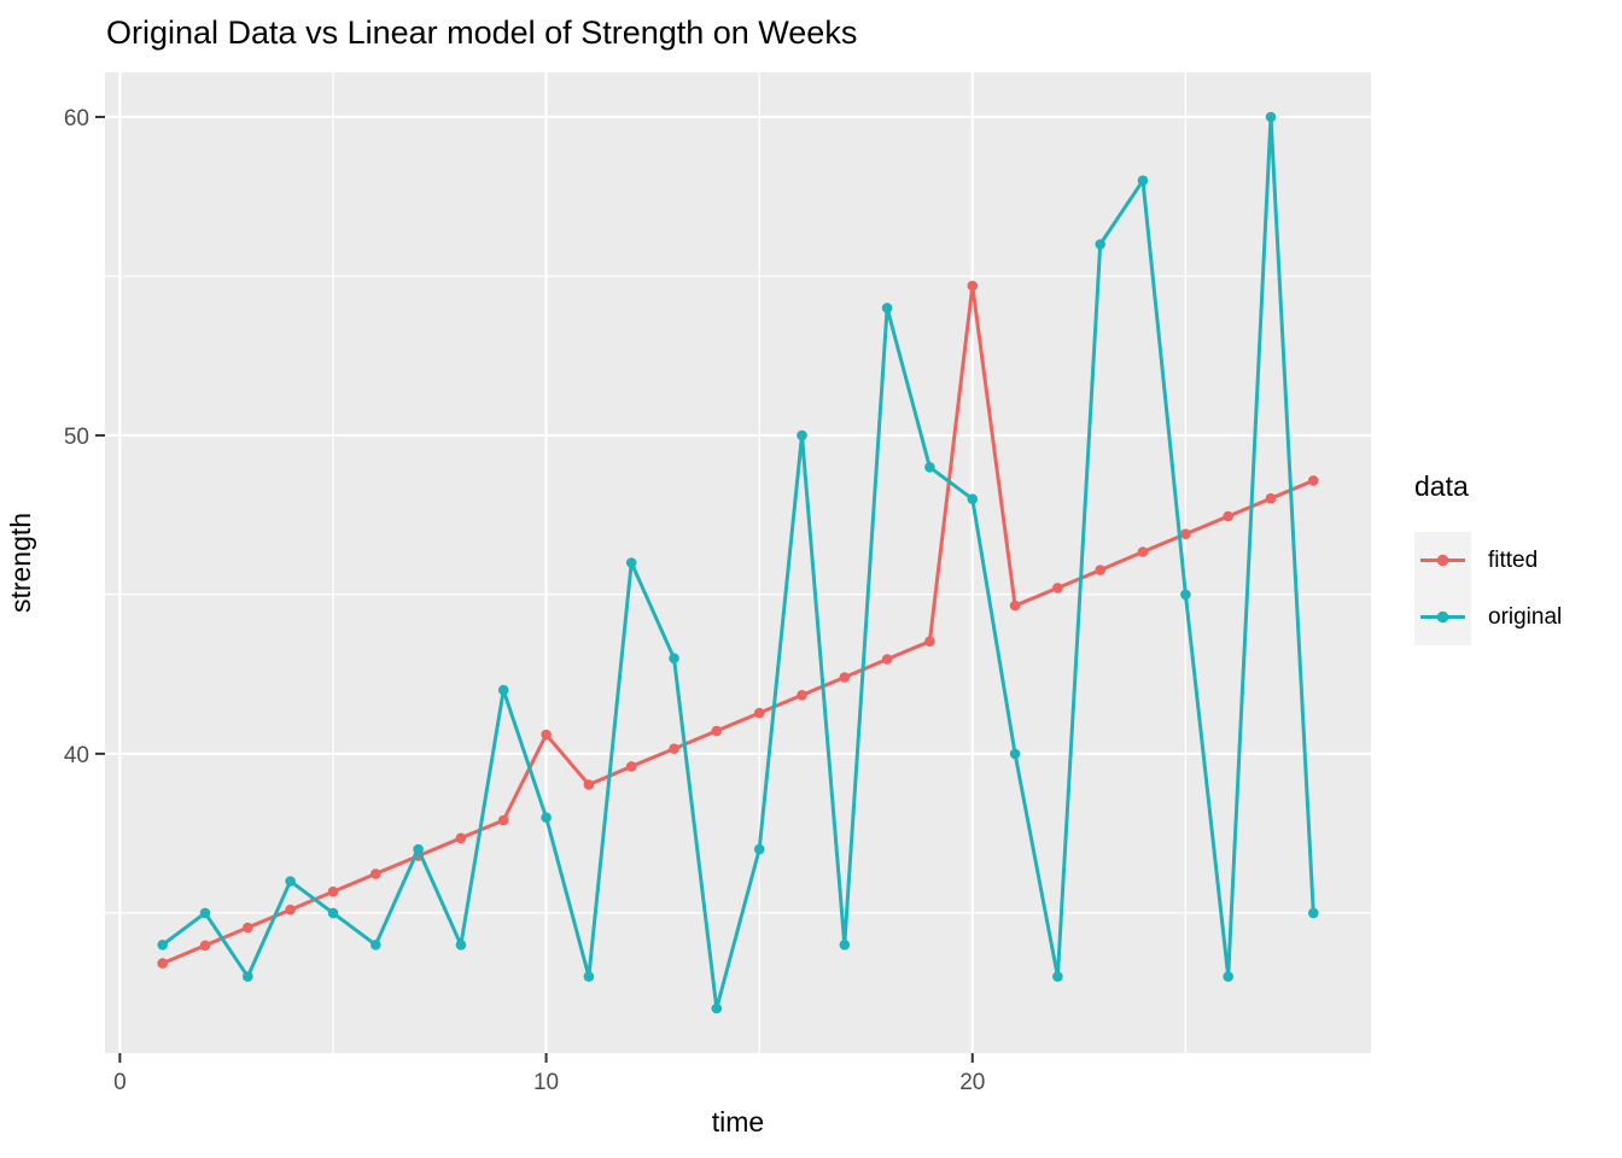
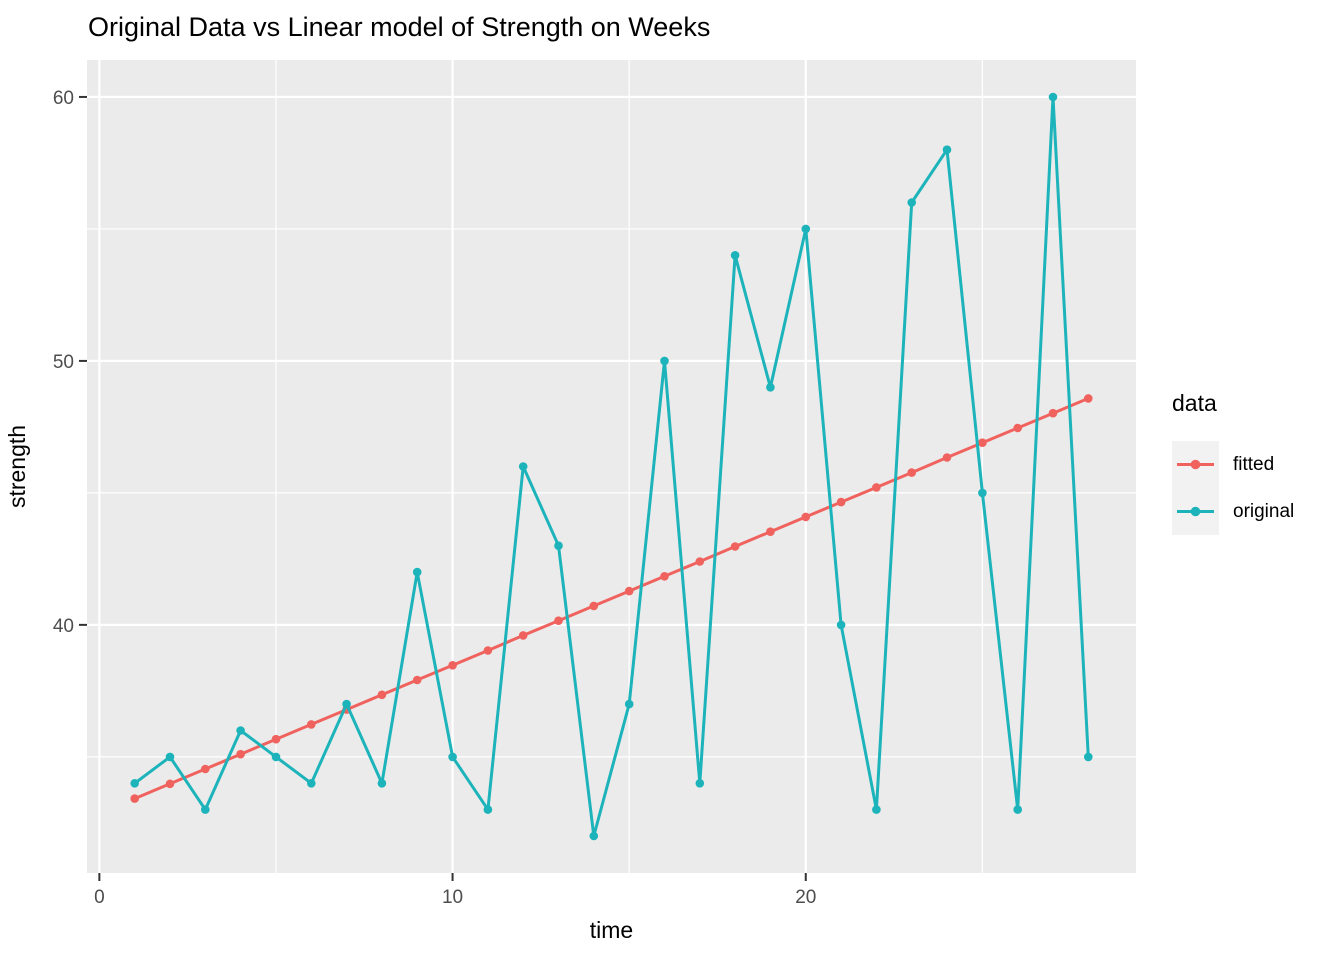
fitted/10: 40.6 -> 38.5
original/10: 38 -> 35
fitted/20: 54.7 -> 44.1
original/20: 48 -> 55
